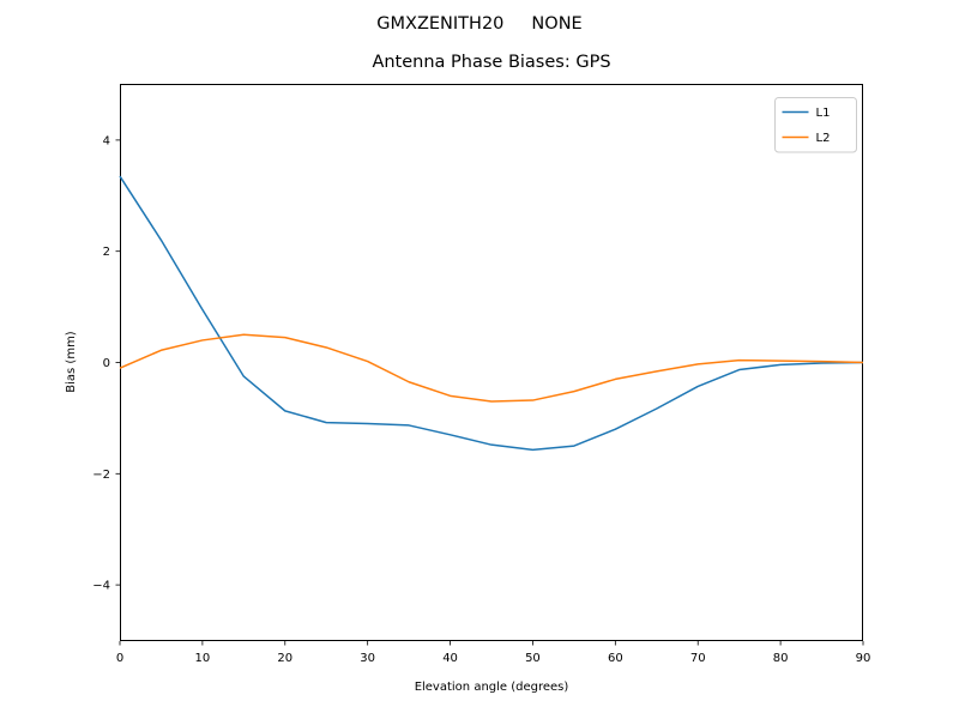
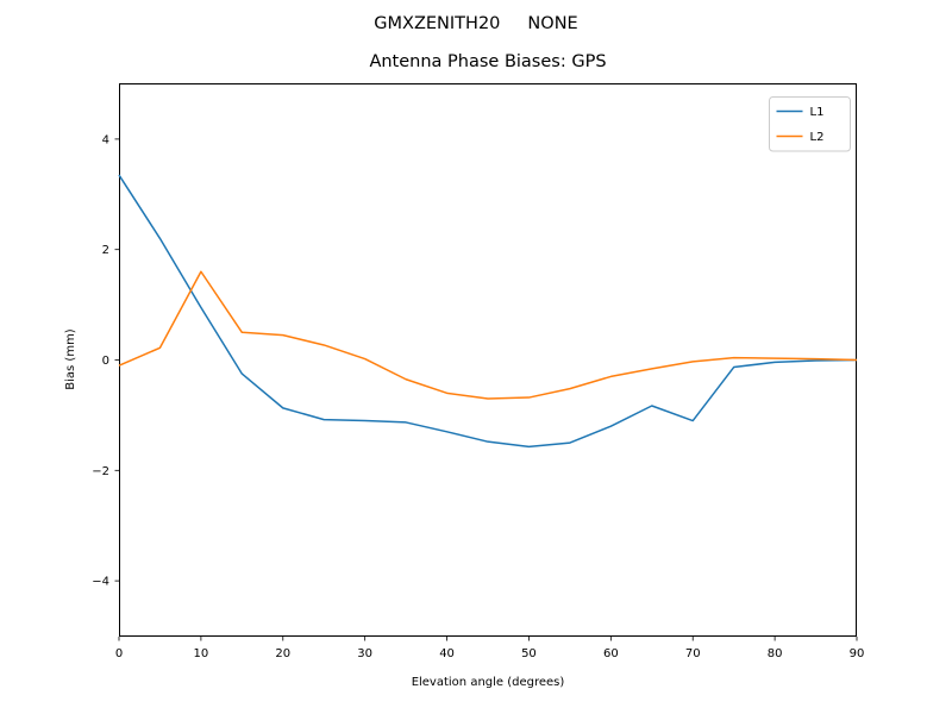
L2/10: 0.4 -> 1.6
L1/70: -0.4 -> -1.1
